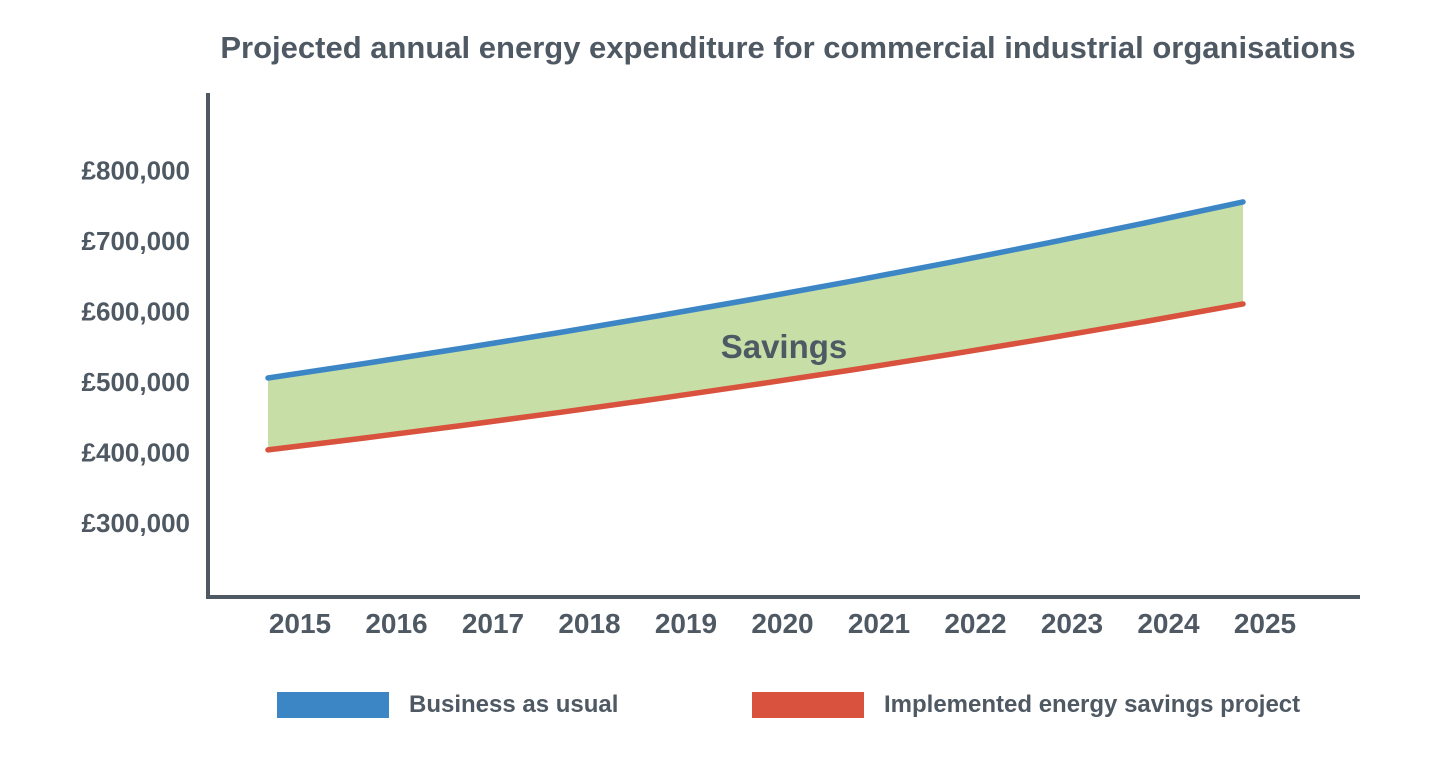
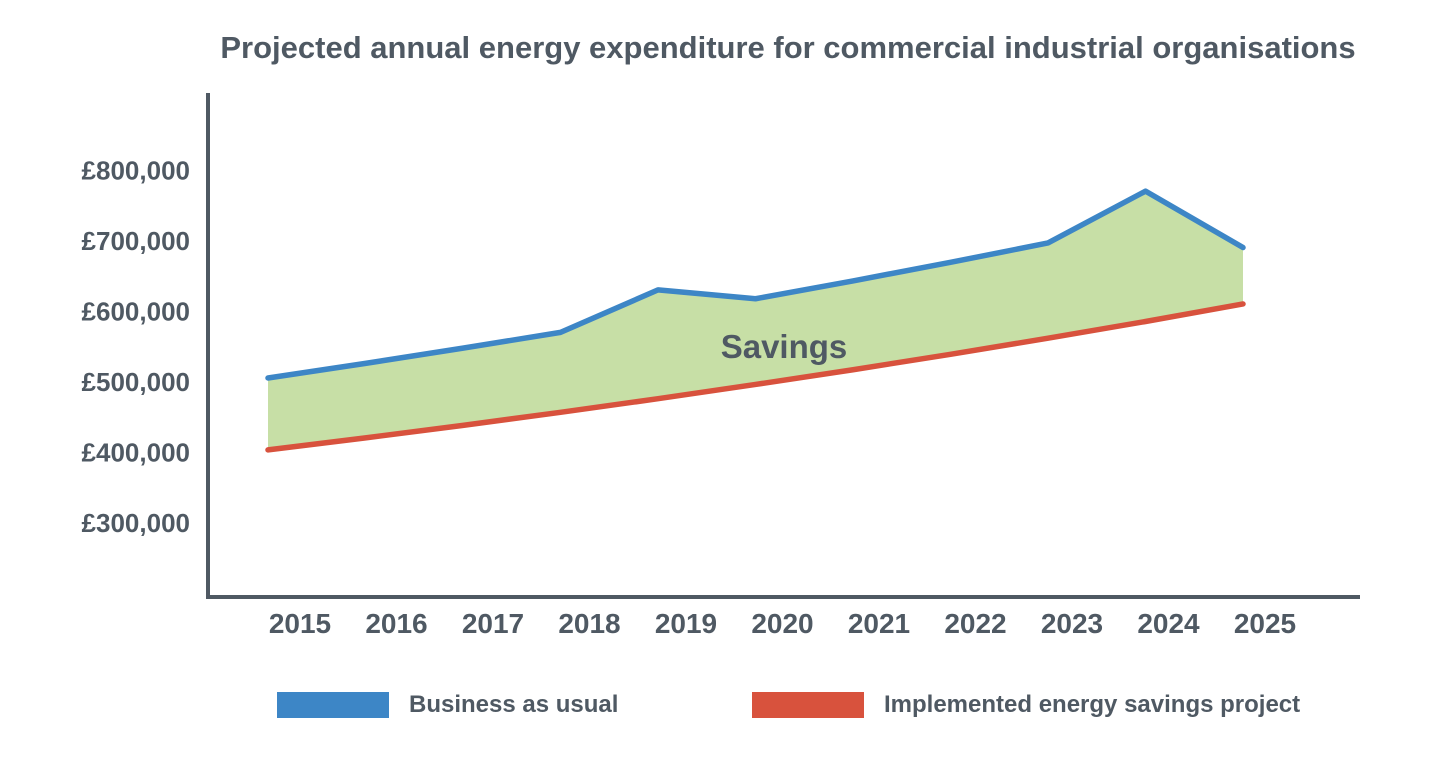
Business as usual/2019: £590000 -> £630000
Business as usual/2024: £720000 -> £770000
Business as usual/2025: £750000 -> £690000
